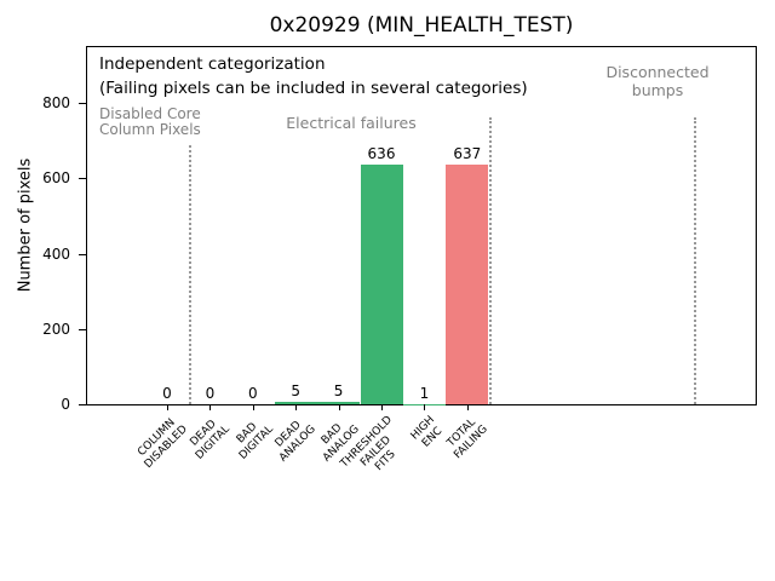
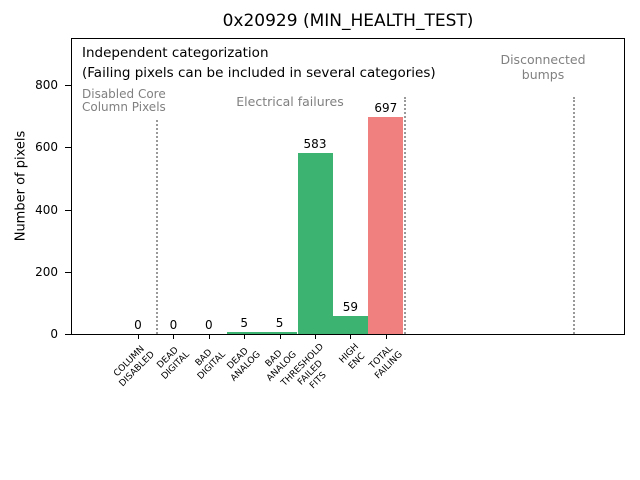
THRESHOLD FAILED FITS: 636 -> 583
HIGH ENC: 1 -> 59
TOTAL FAILING: 637 -> 697
